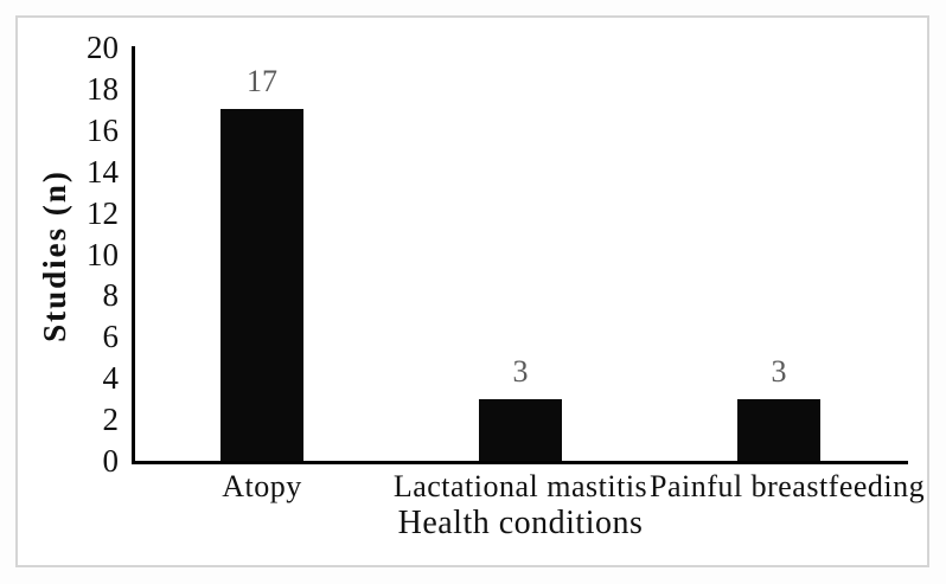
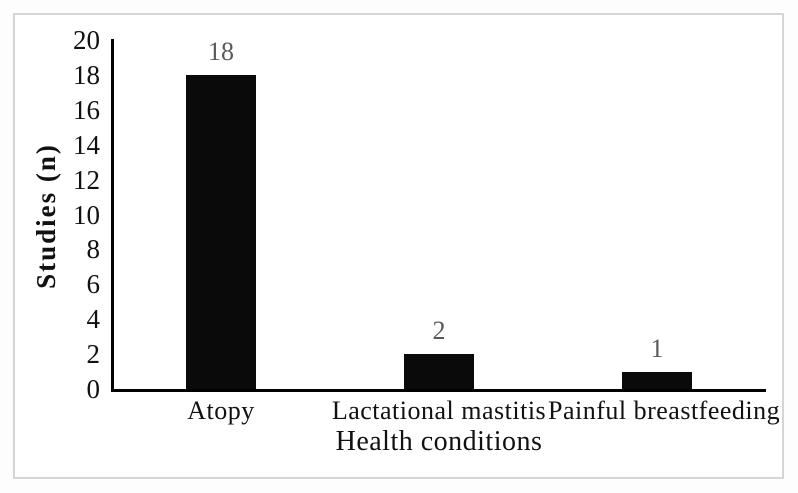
Atopy: 17 -> 18
Lactational mastitis: 3 -> 2
Painful breastfeeding: 3 -> 1
